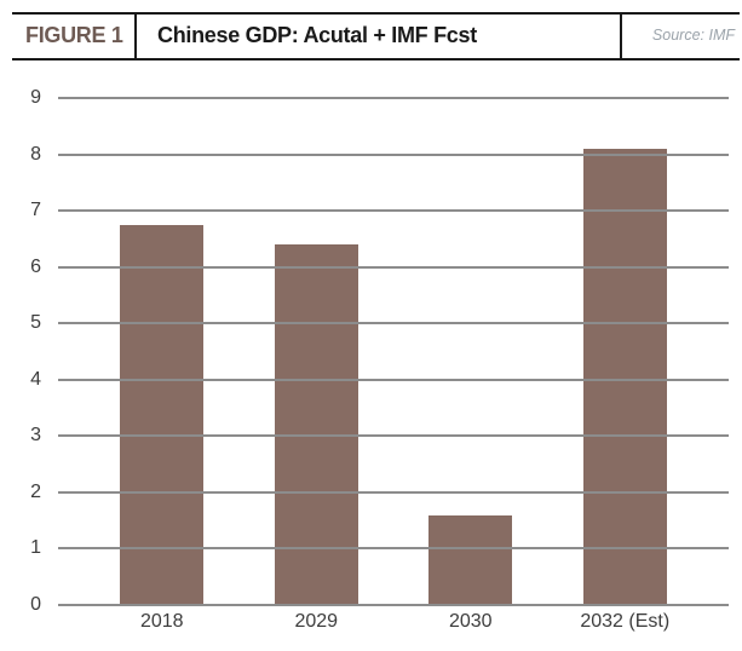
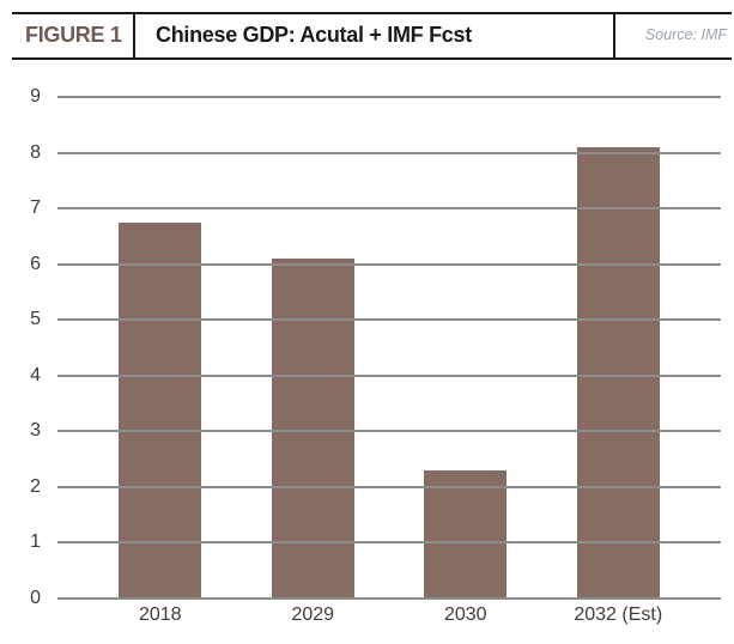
2029: 6.4 -> 6.1
2030: 1.6 -> 2.3
